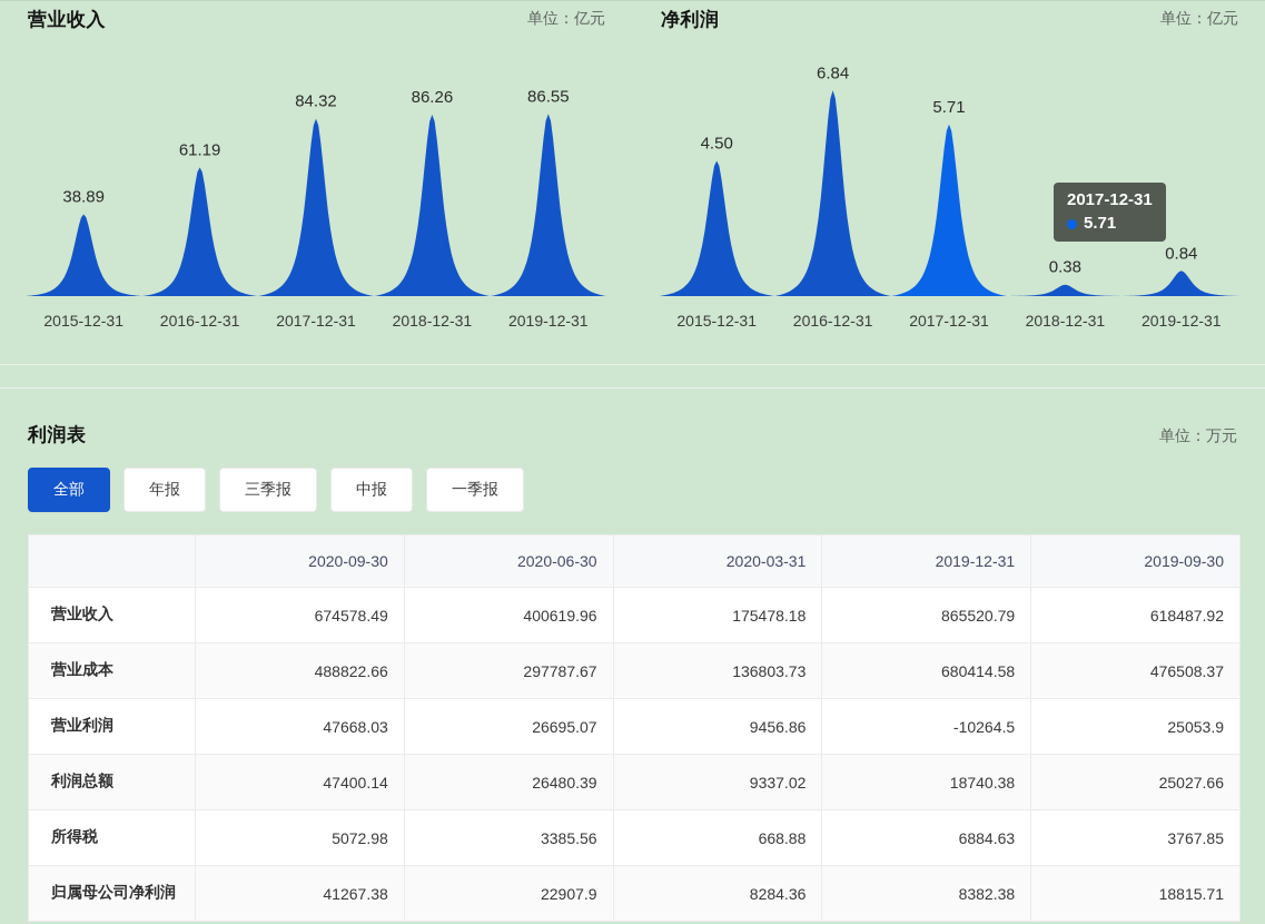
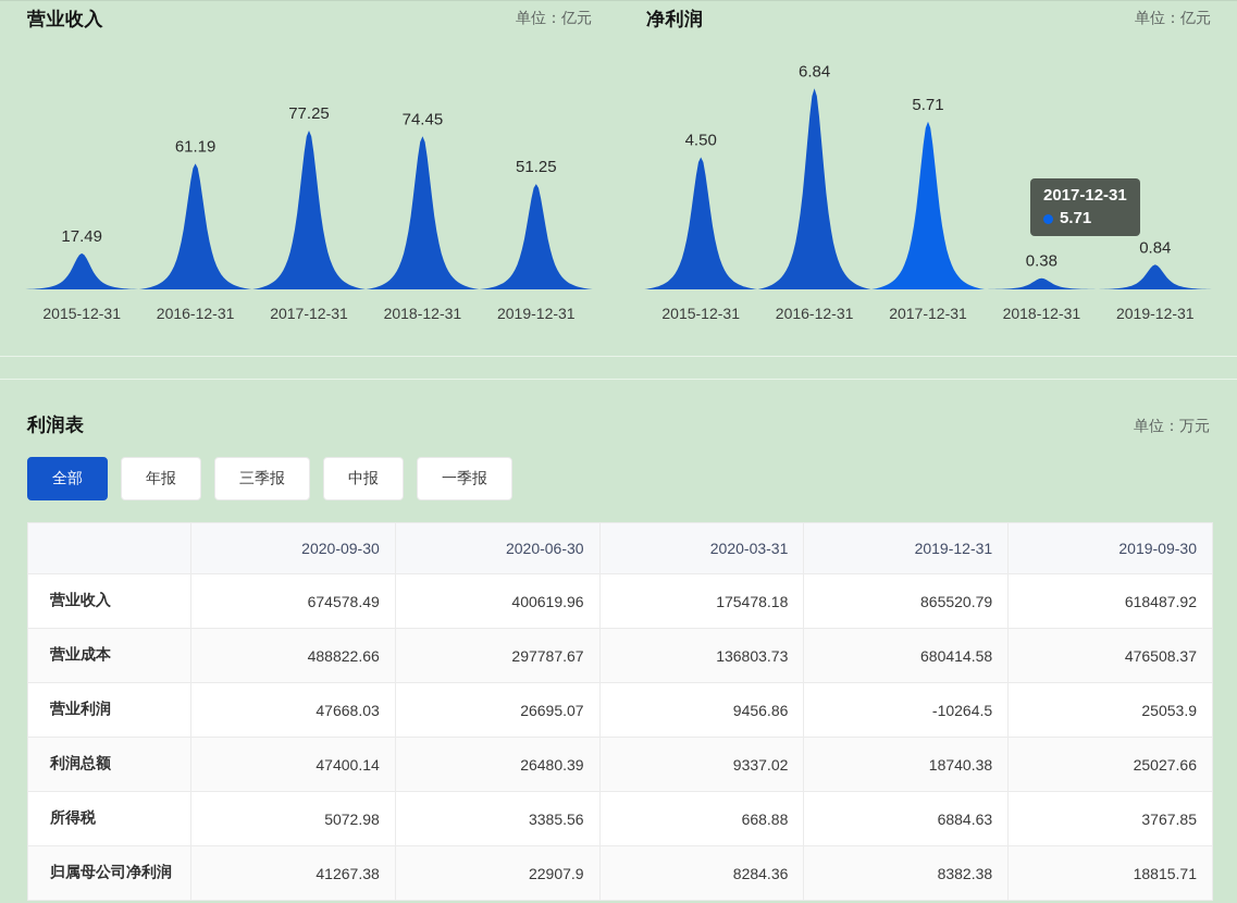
营业收入/2015-12-31: 38.89 -> 17.49
营业收入/2017-12-31: 84.32 -> 77.25
营业收入/2018-12-31: 86.26 -> 74.45
营业收入/2019-12-31: 86.55 -> 51.25
